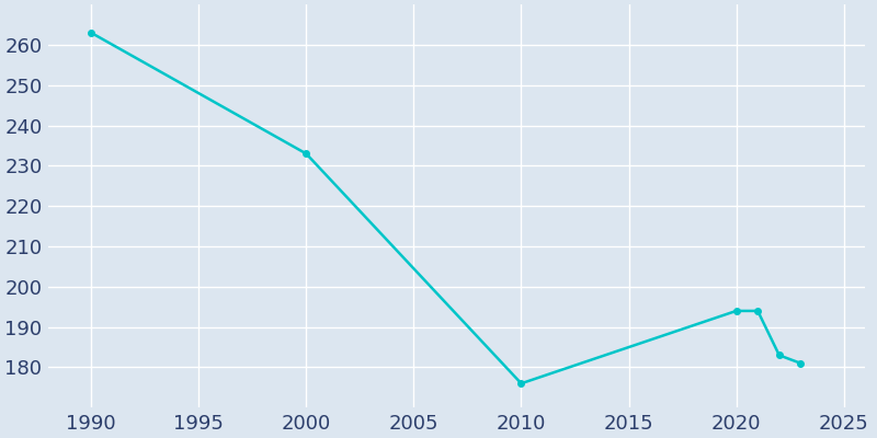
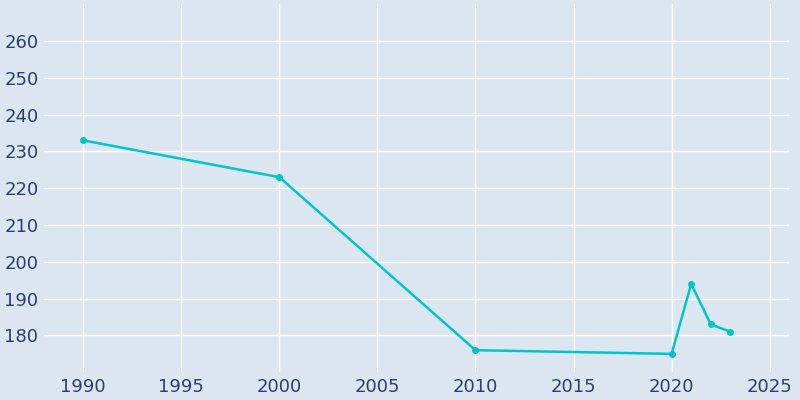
1990: 263 -> 233
2000: 233 -> 223
2020: 194 -> 175
